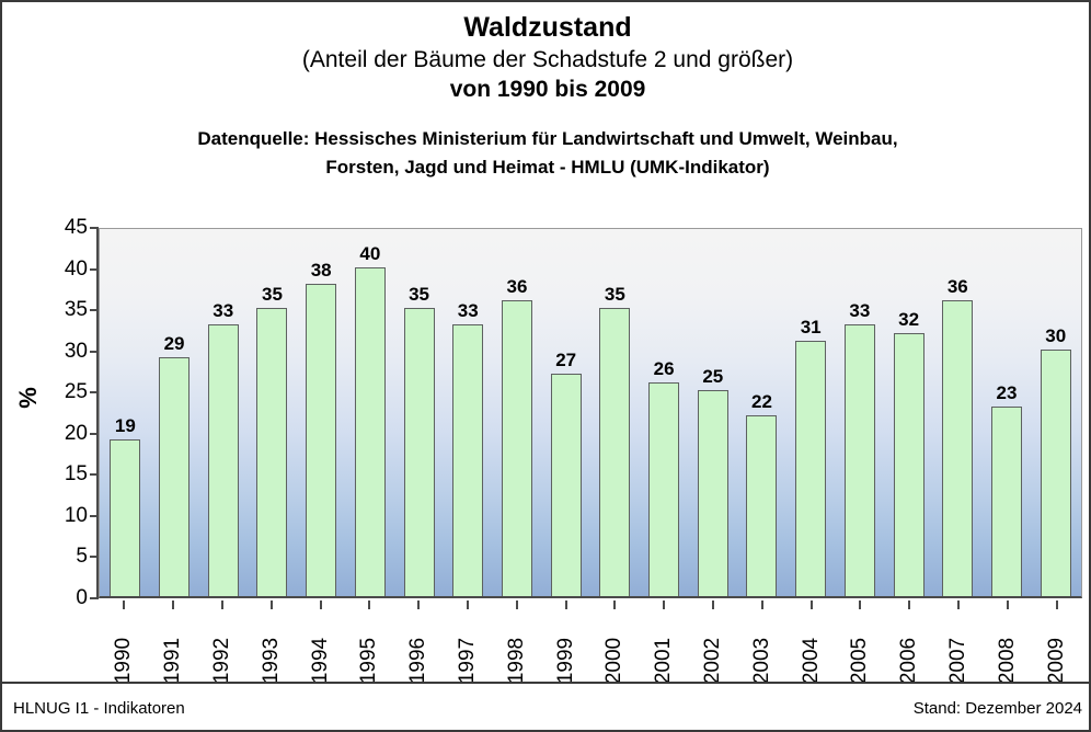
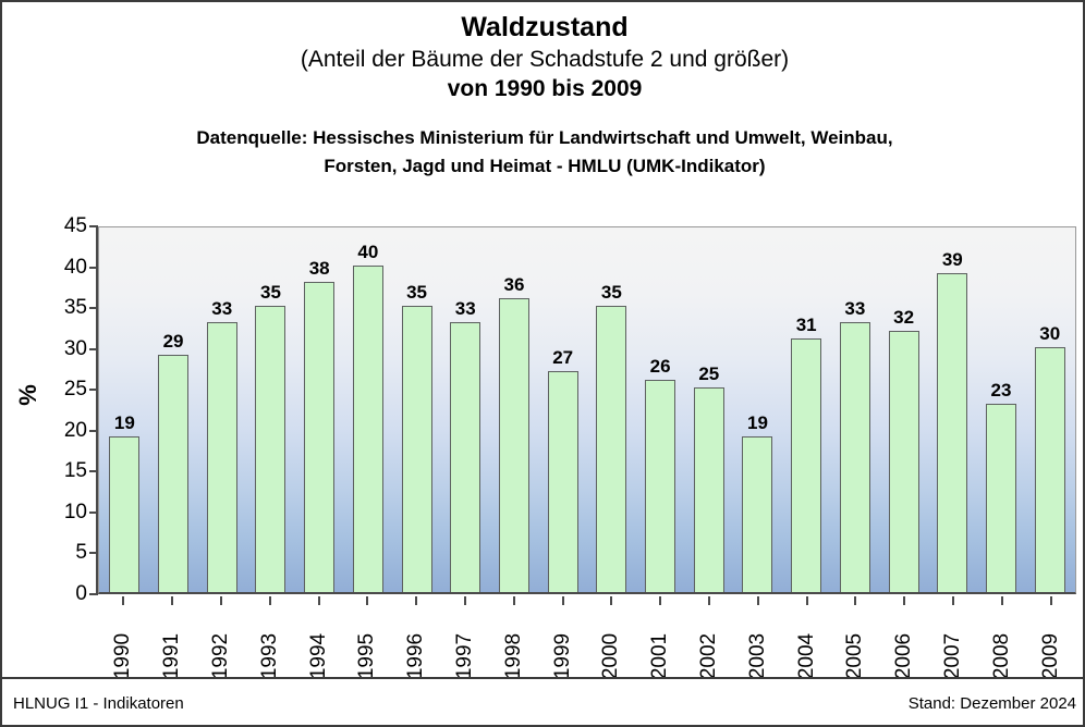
2003: 22 -> 19
2007: 36 -> 39
